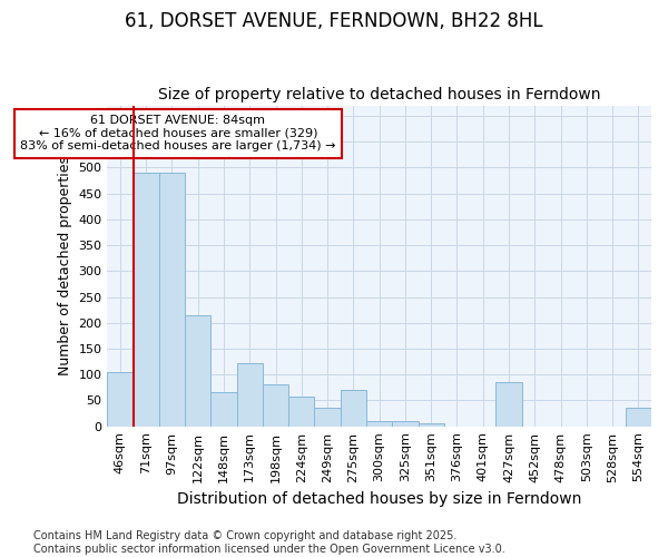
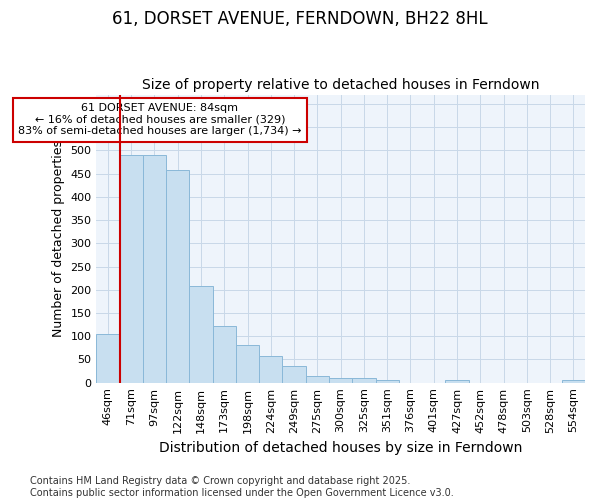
122sqm: 215 -> 457
148sqm: 65 -> 207
275sqm: 70 -> 15
427sqm: 85 -> 5
554sqm: 35 -> 5
